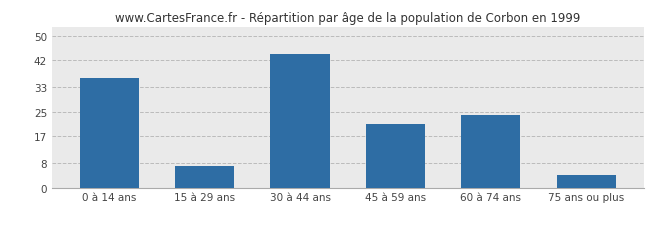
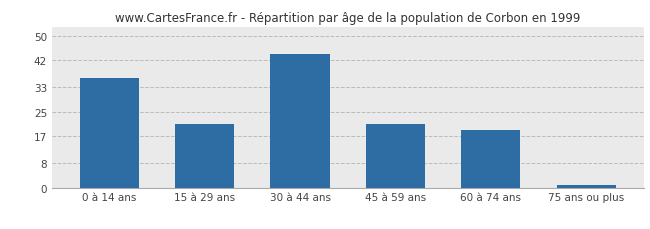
15 à 29 ans: 7 -> 21
60 à 74 ans: 24 -> 19
75 ans ou plus: 4 -> 1
